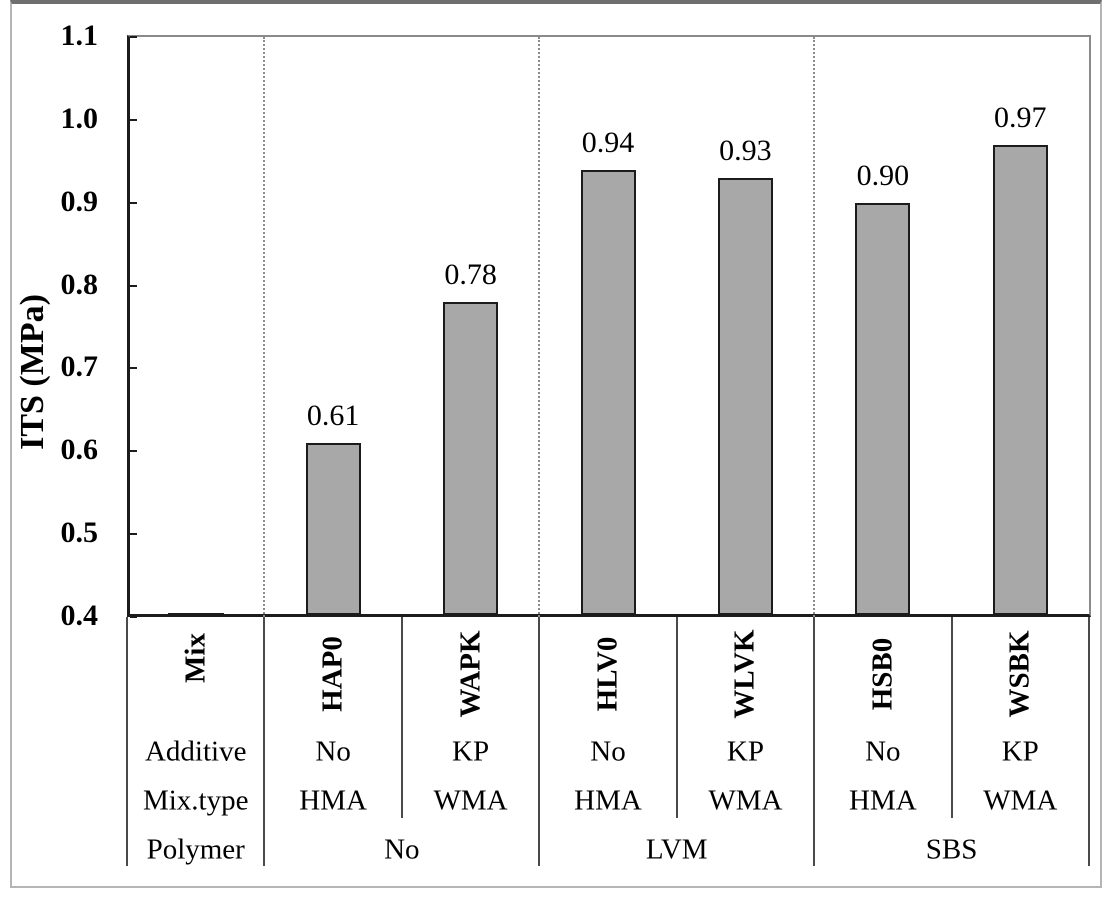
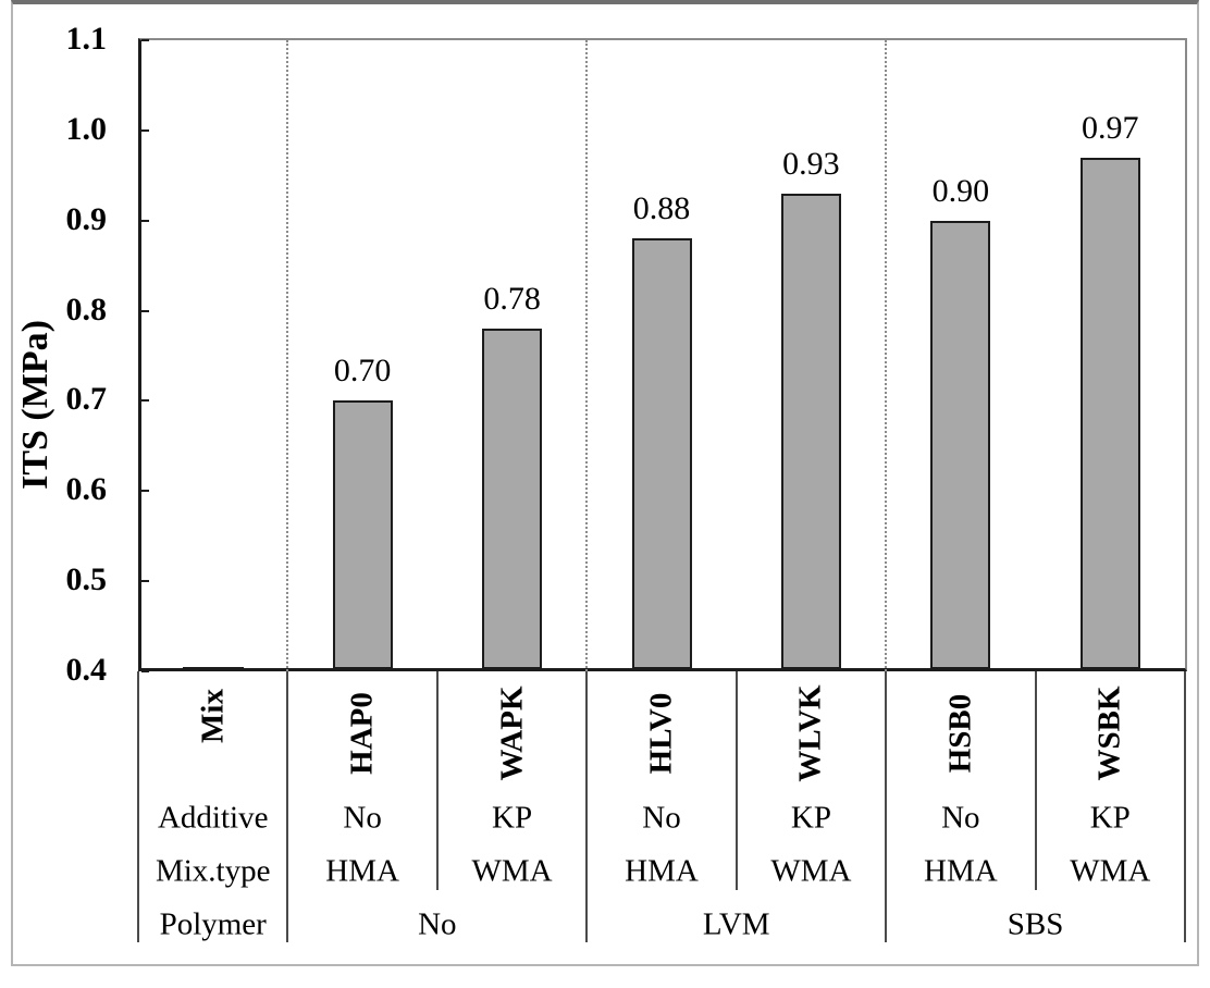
HAP0: 0.61 -> 0.70
HLV0: 0.94 -> 0.88
